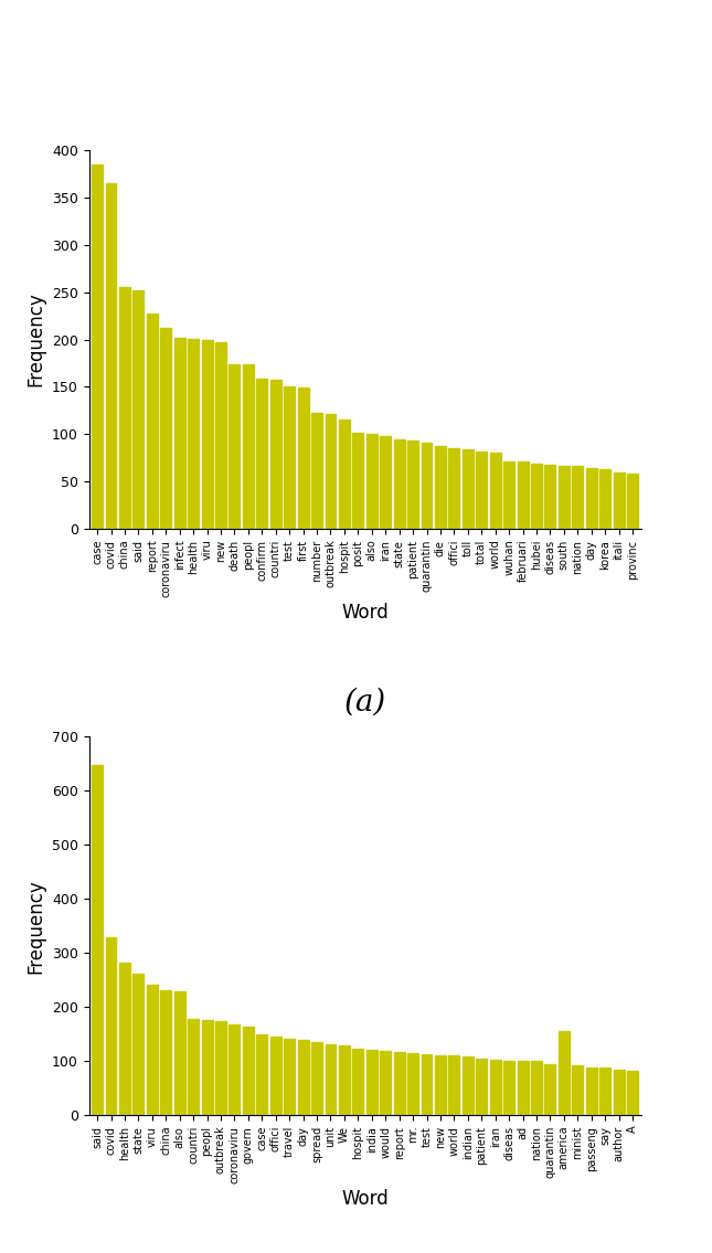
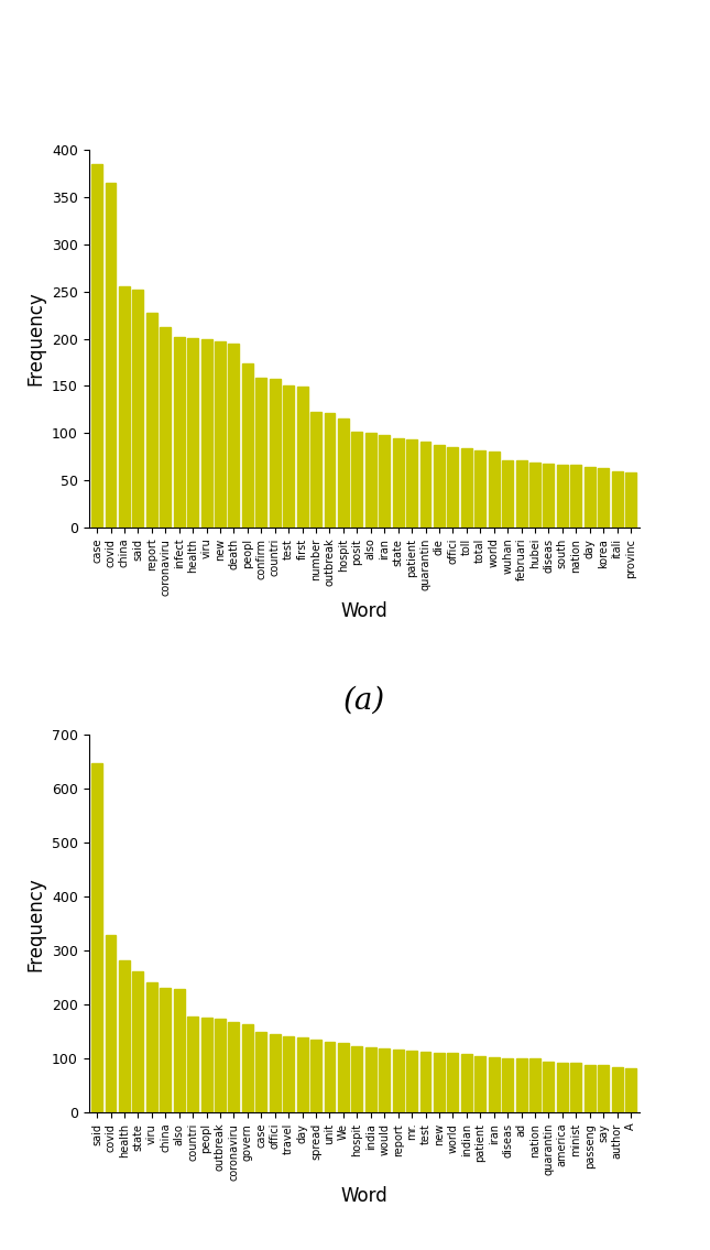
death: 174 -> 195
america: 155 -> 93
